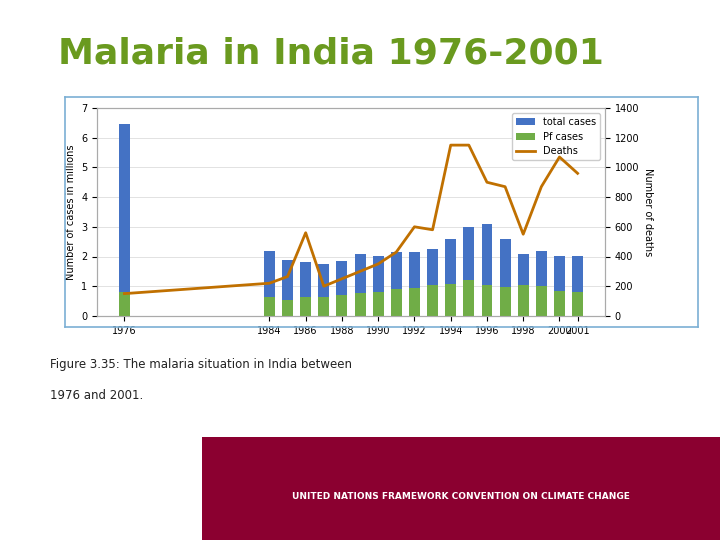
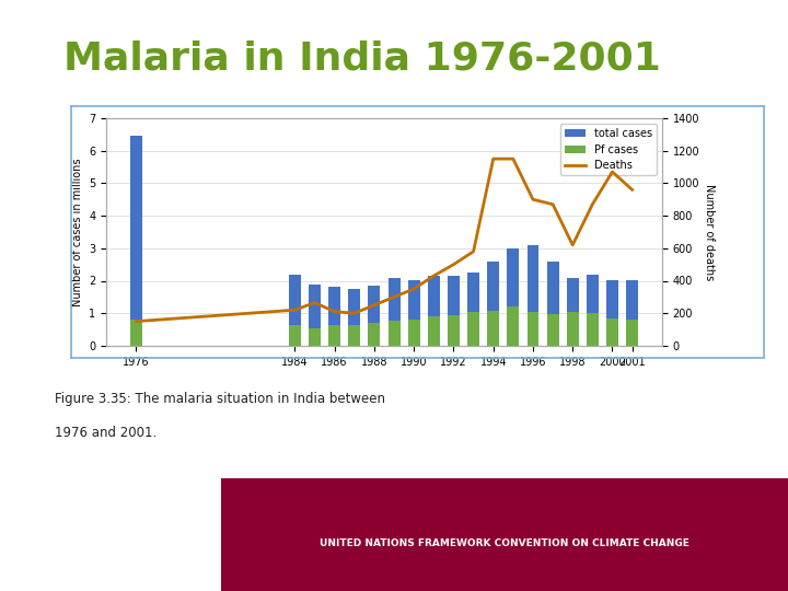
Deaths/1986: 560 -> 210
Deaths/1992: 600 -> 500
Deaths/1998: 550 -> 620
